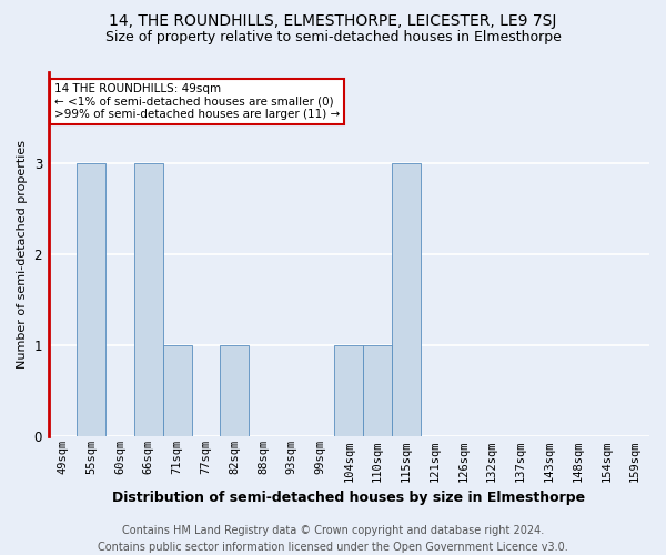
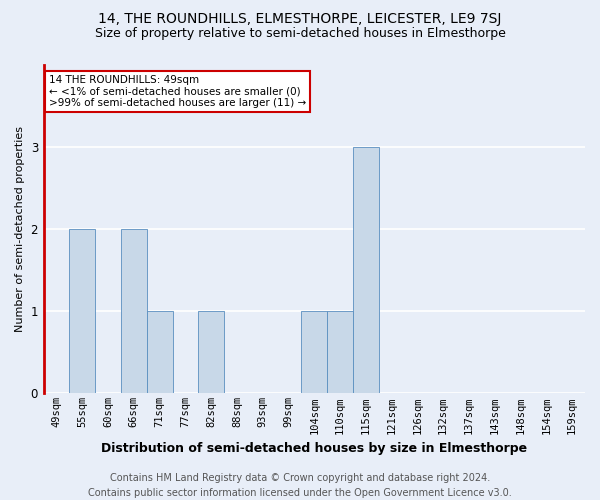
55sqm: 3 -> 2
66sqm: 3 -> 2
